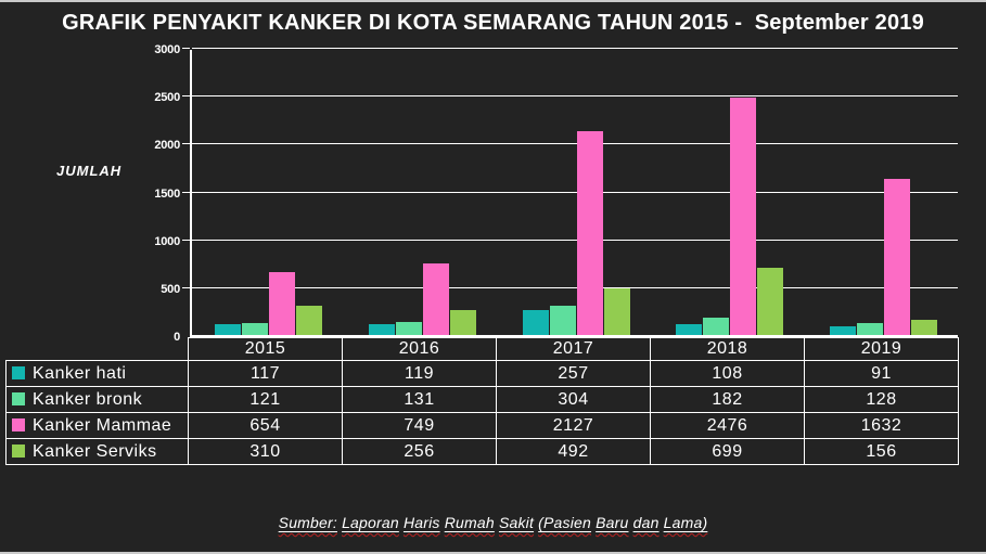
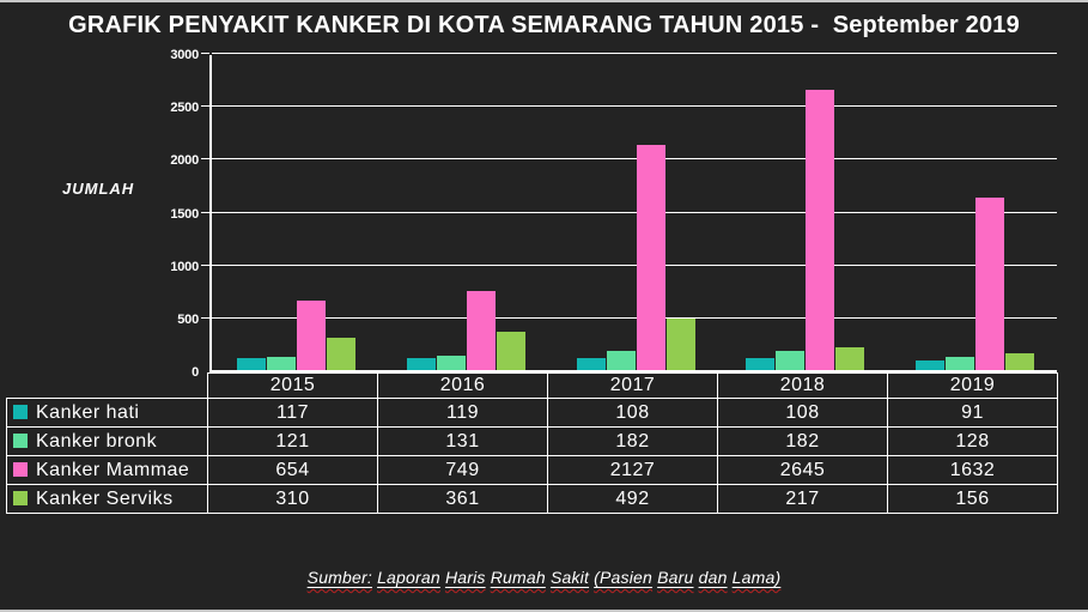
Kanker Serviks/2016: 256 -> 361
Kanker hati/2017: 257 -> 108
Kanker bronk/2017: 304 -> 182
Kanker Mammae/2018: 2476 -> 2645
Kanker Serviks/2018: 699 -> 217
